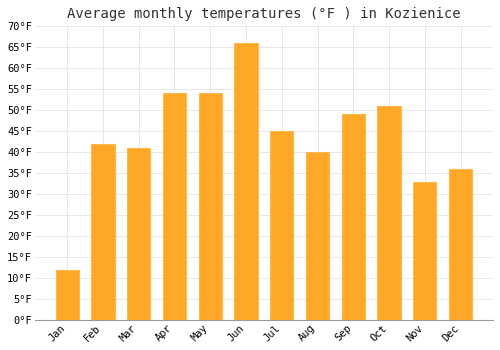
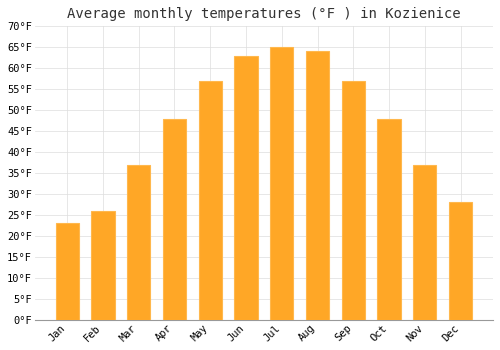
Jan: 12°F -> 23°F
Feb: 42°F -> 26°F
Mar: 41°F -> 37°F
Apr: 54°F -> 48°F
May: 54°F -> 57°F
Jun: 66°F -> 63°F
Jul: 45°F -> 65°F
Aug: 40°F -> 64°F
Sep: 49°F -> 57°F
Oct: 51°F -> 48°F
Nov: 33°F -> 37°F
Dec: 36°F -> 28°F
